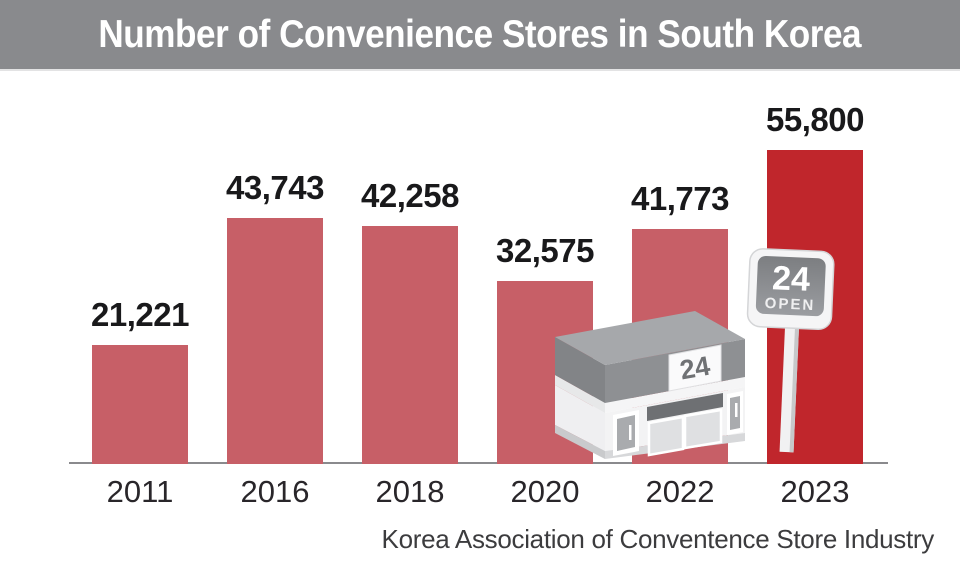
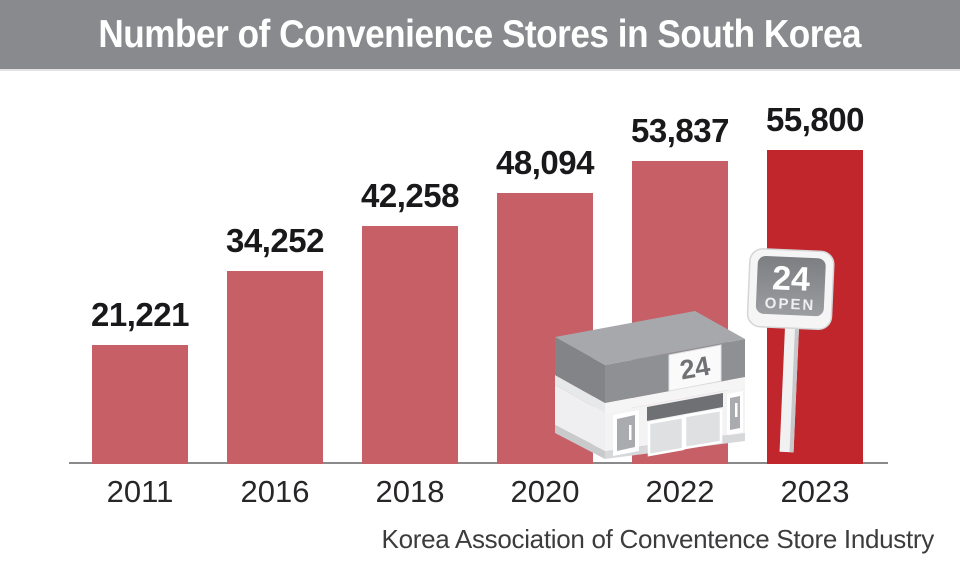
2016: 43,743 -> 34,252
2020: 32,575 -> 48,094
2022: 41,773 -> 53,837
